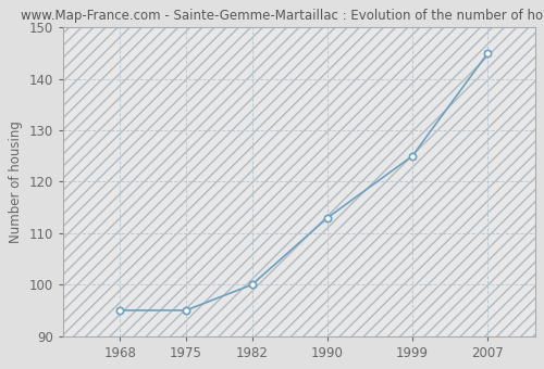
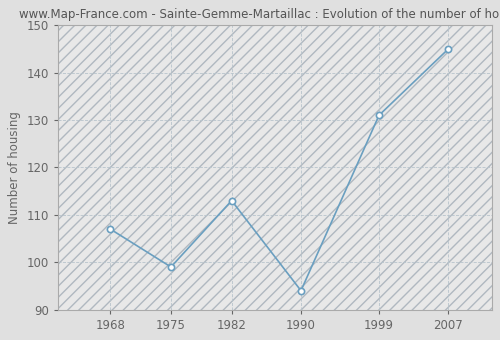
1968: 95 -> 107
1975: 95 -> 99
1982: 100 -> 113
1990: 113 -> 94
1999: 125 -> 131
